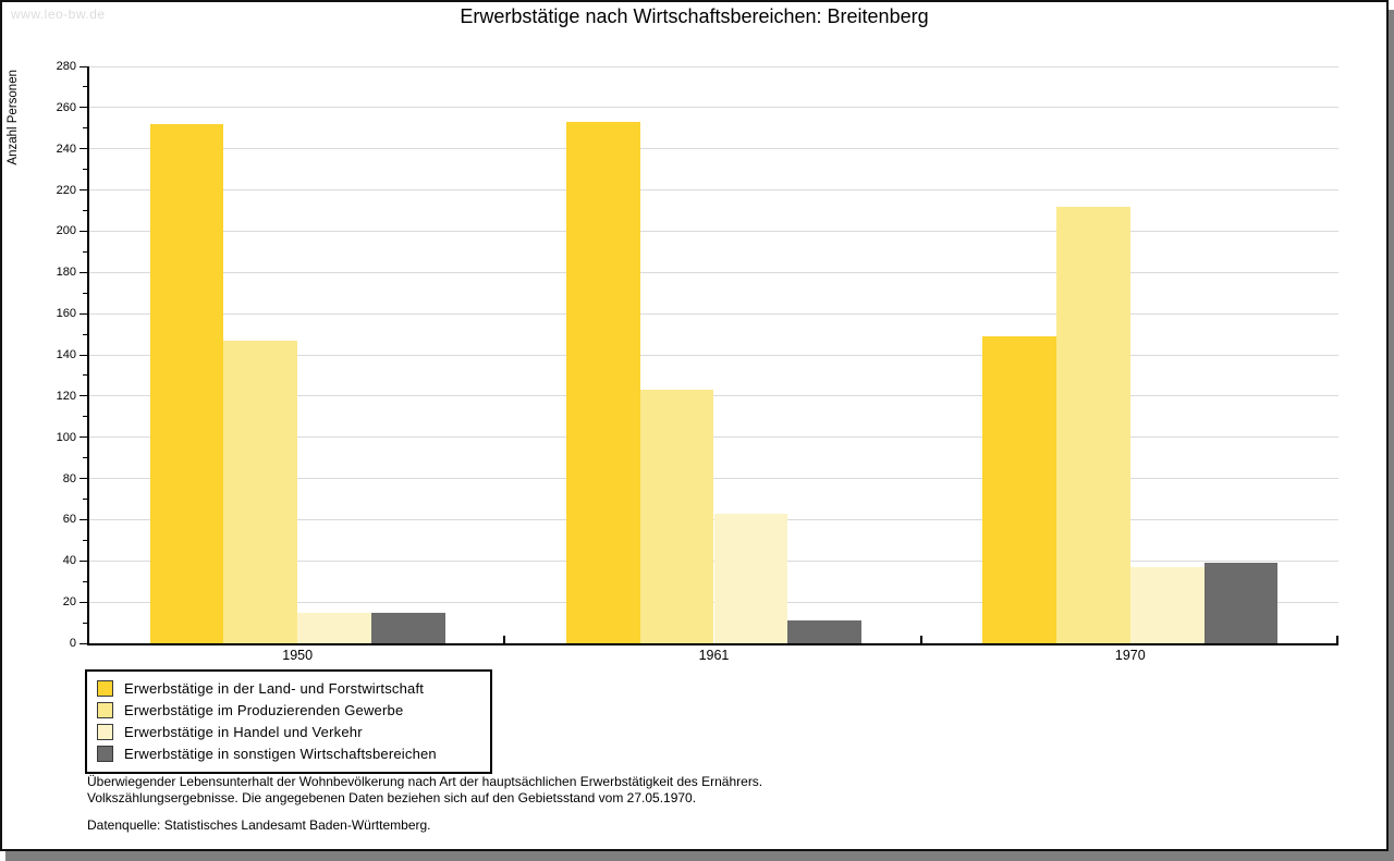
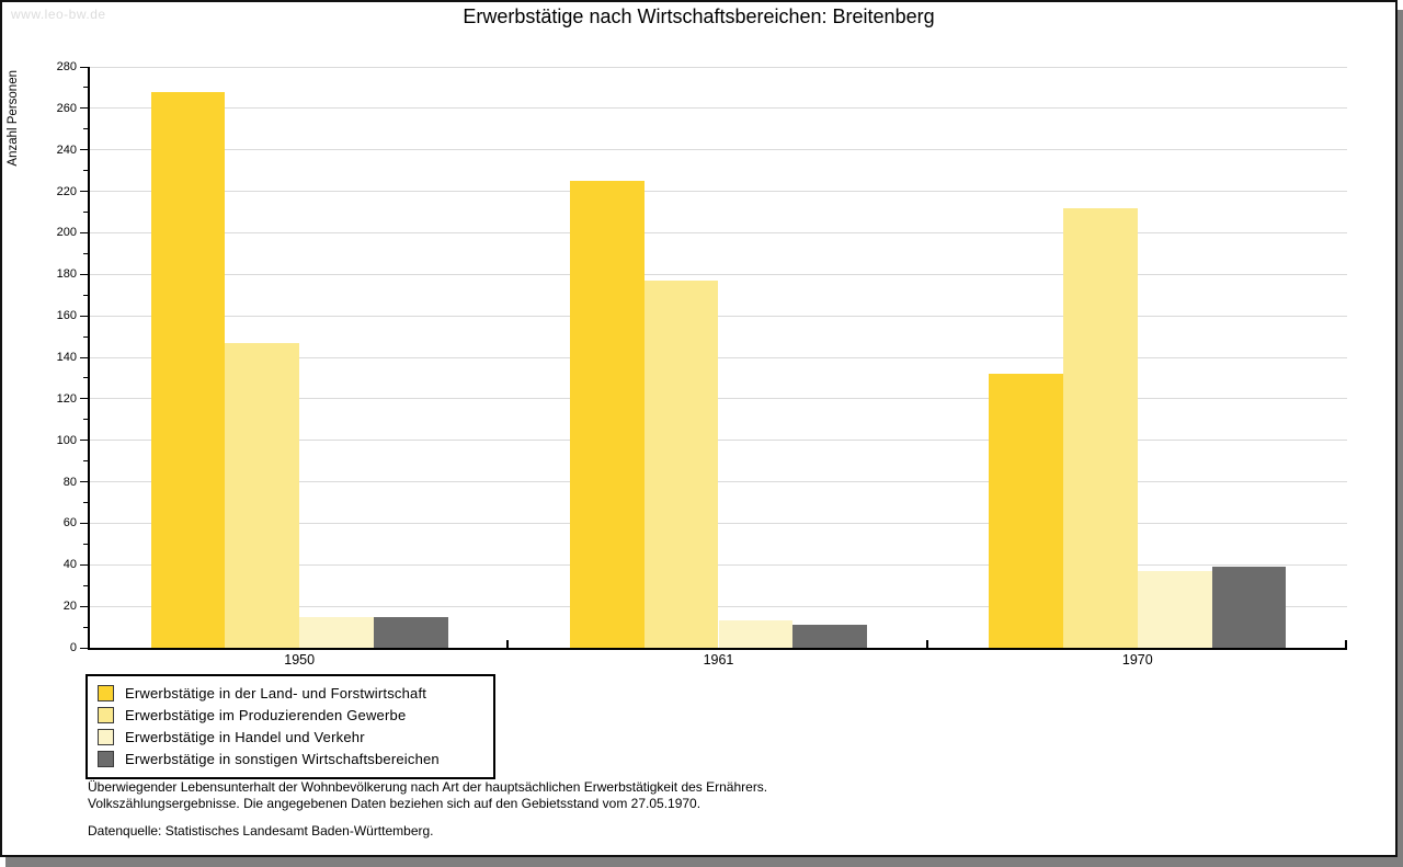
Erwerbstätige in der Land- und Forstwirtschaft/1950: 252 -> 268
Erwerbstätige in der Land- und Forstwirtschaft/1961: 253 -> 225
Erwerbstätige im Produzierenden Gewerbe/1961: 123 -> 177
Erwerbstätige in Handel und Verkehr/1961: 63 -> 13
Erwerbstätige in der Land- und Forstwirtschaft/1970: 149 -> 132
